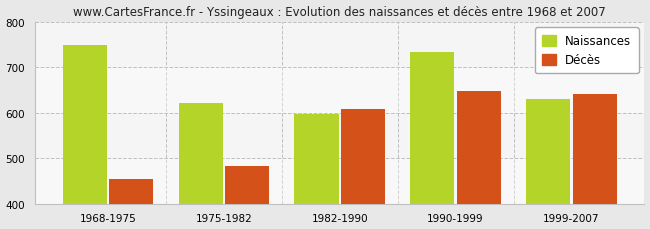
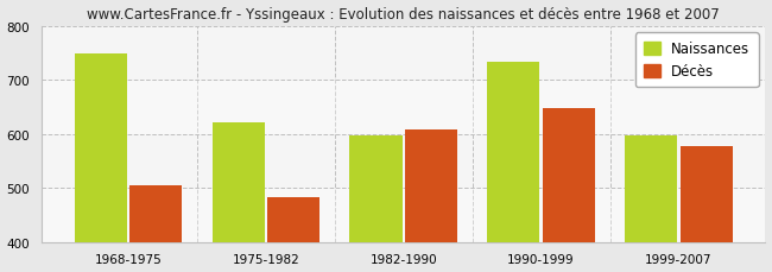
Décès/1968-1975: 455 -> 505
Naissances/1999-2007: 630 -> 597
Décès/1999-2007: 640 -> 577
